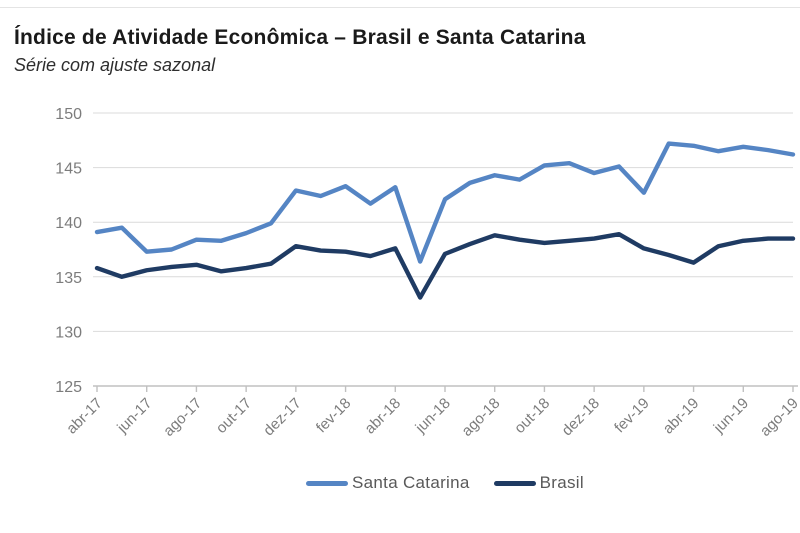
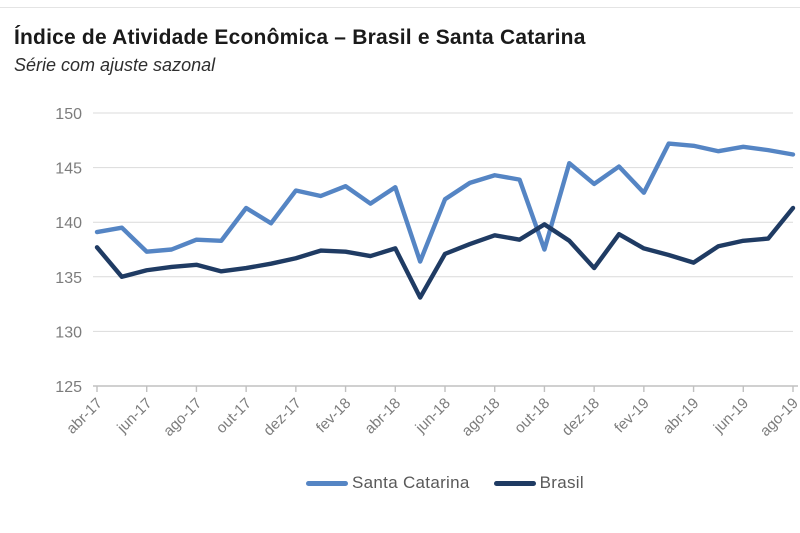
Brasil/abr-17: 135.8 -> 137.7
Santa Catarina/out-17: 139.0 -> 141.3
Brasil/dez-17: 137.8 -> 136.7
Santa Catarina/out-18: 145.2 -> 137.5
Brasil/out-18: 138.1 -> 139.8
Santa Catarina/dez-18: 144.5 -> 143.5
Brasil/dez-18: 138.5 -> 135.8
Brasil/ago-19: 138.5 -> 141.3
